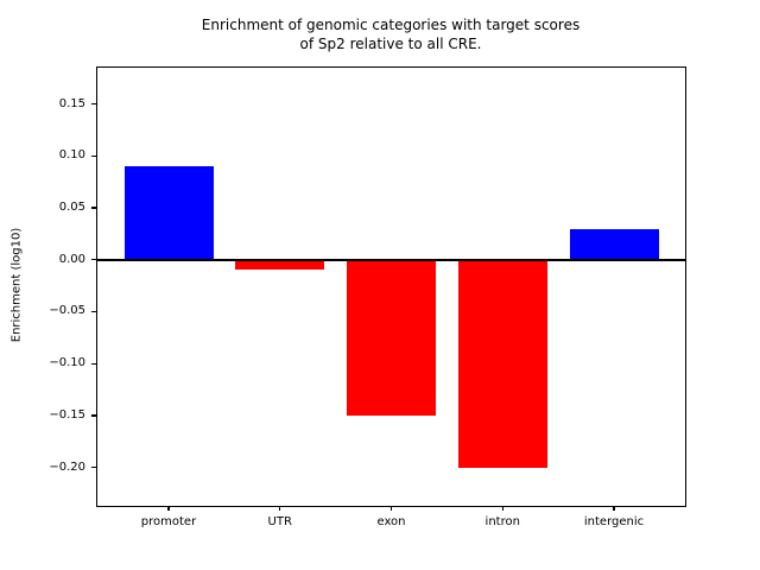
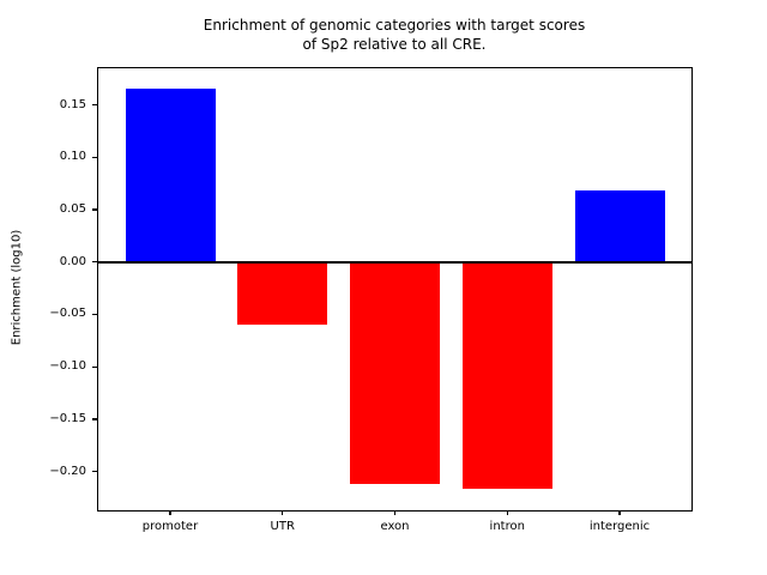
promoter: 0.09 -> 0.17
UTR: -0.01 -> -0.06
exon: -0.15 -> -0.21
intron: -0.20 -> -0.22
intergenic: 0.03 -> 0.07
